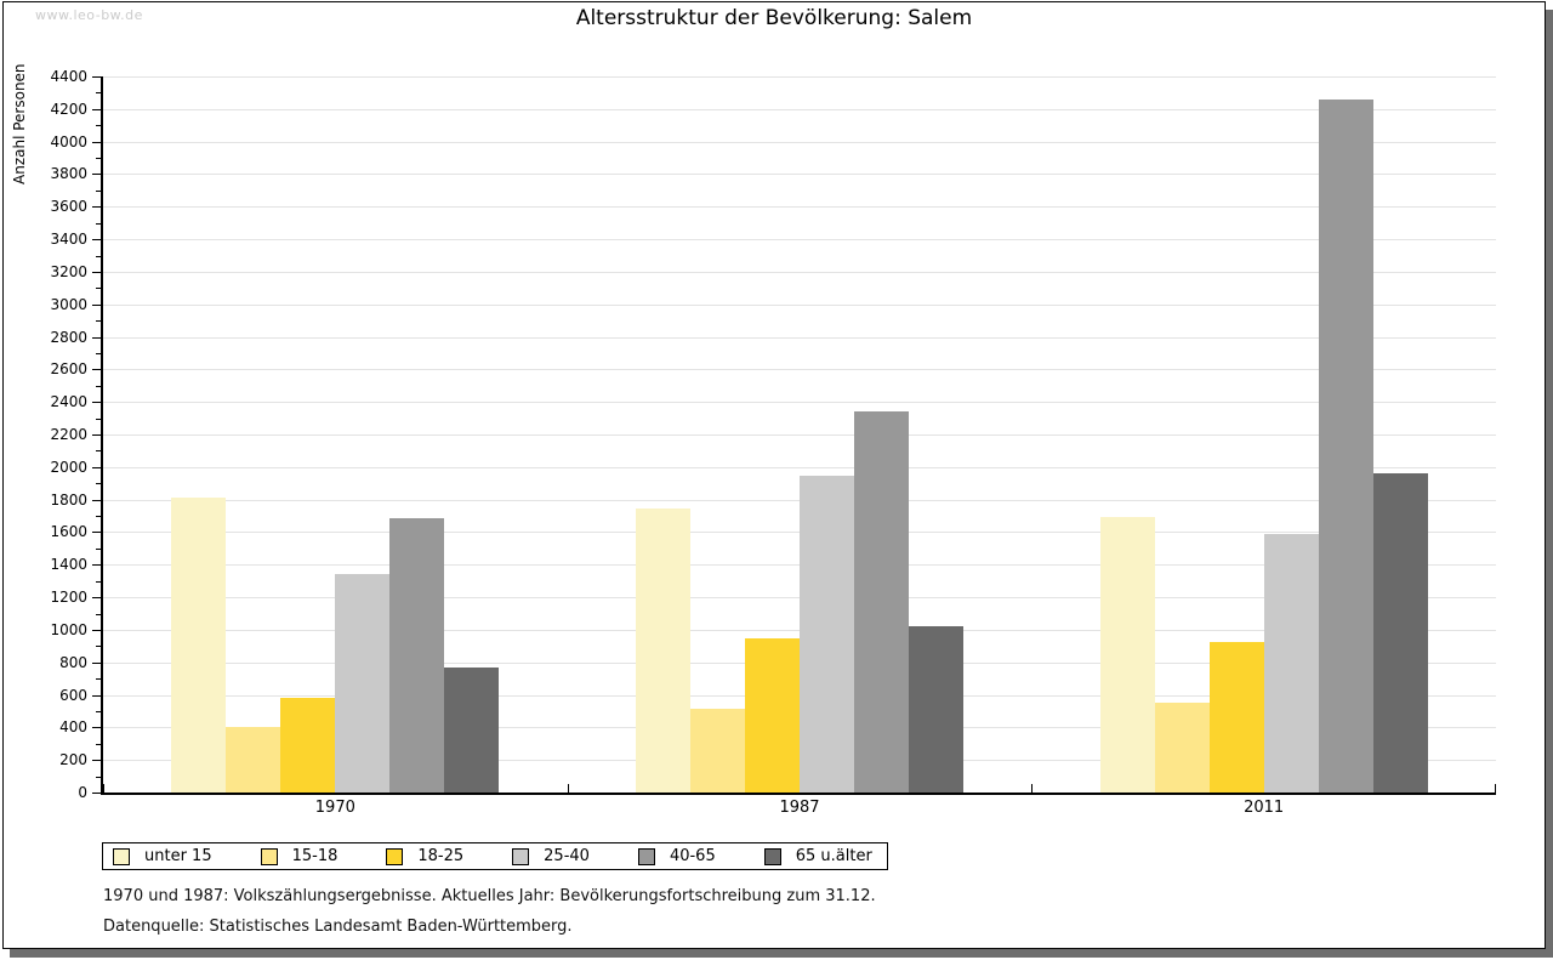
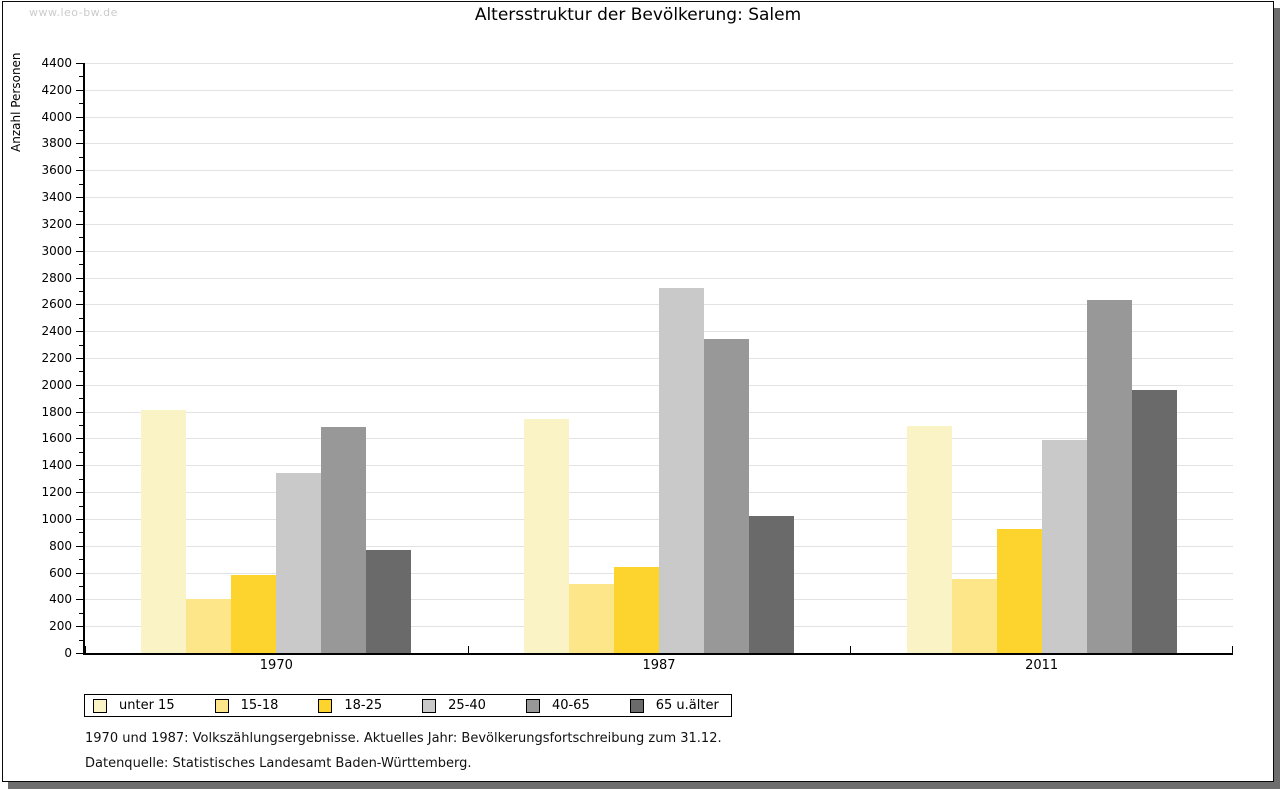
18-25/1987: 950 -> 640
25-40/1987: 1950 -> 2720
40-65/2011: 4260 -> 2630
